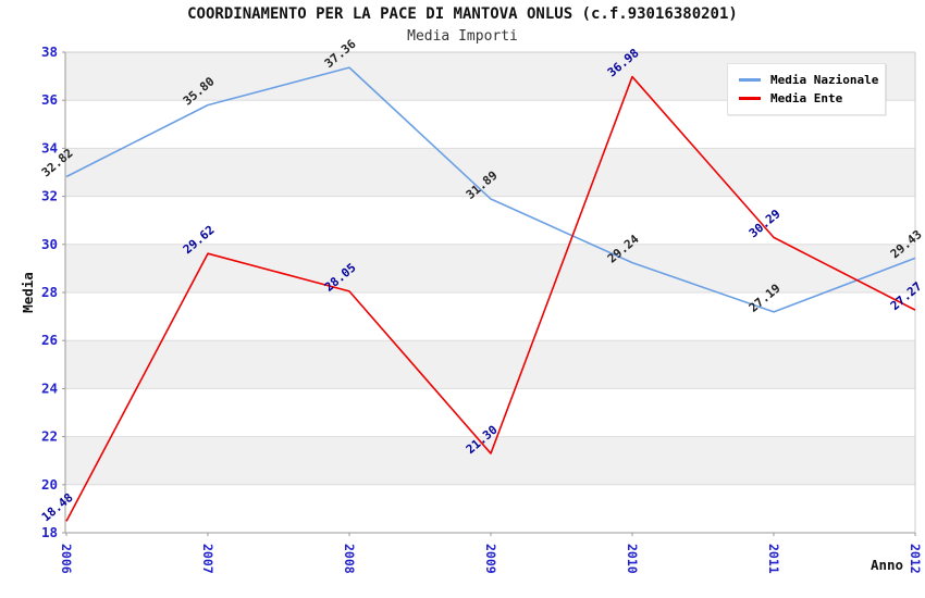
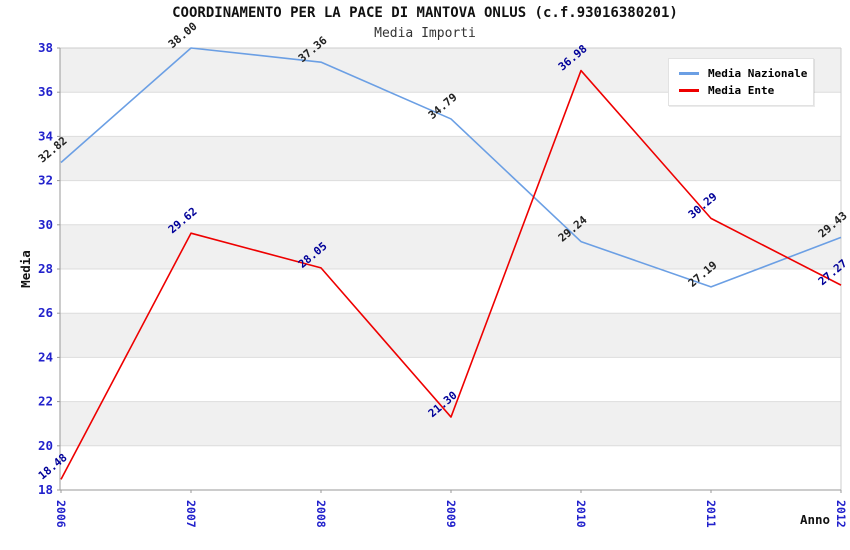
Media Nazionale/2007: 35.80 -> 38.00
Media Nazionale/2009: 31.89 -> 34.79
